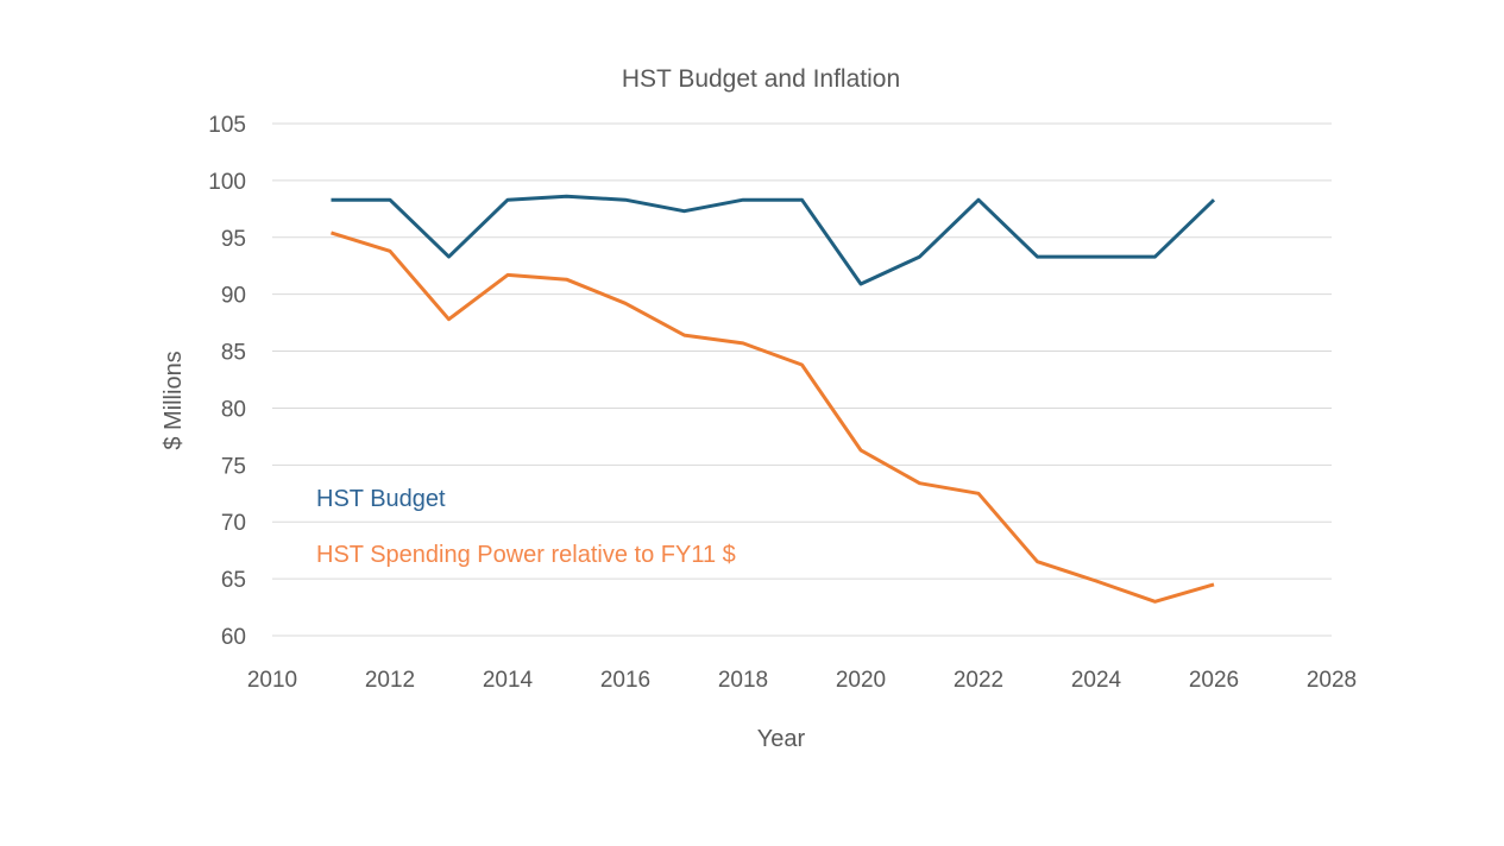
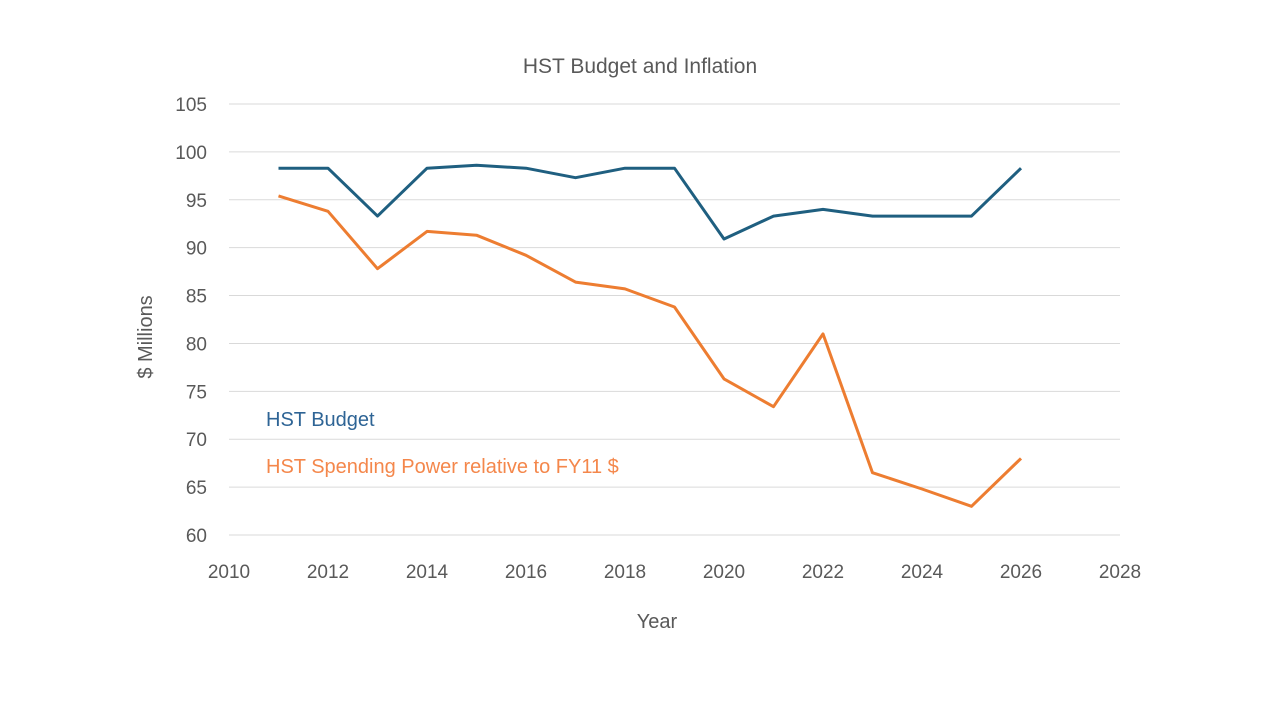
HST Budget/2022: 98 -> 94
HST Spending Power relative to FY11 $/2022: 72 -> 81
HST Spending Power relative to FY11 $/2026: 64 -> 68
